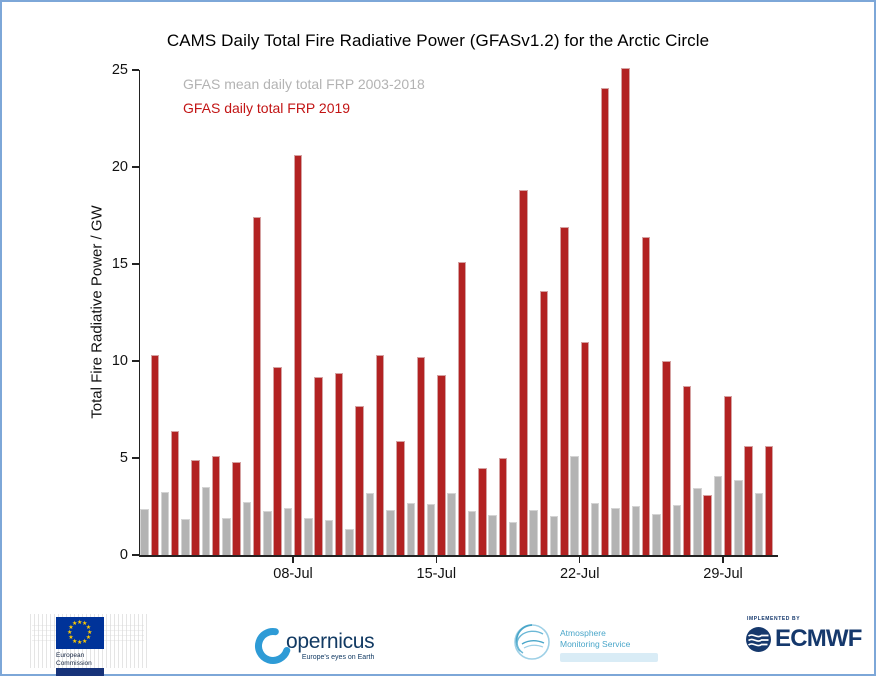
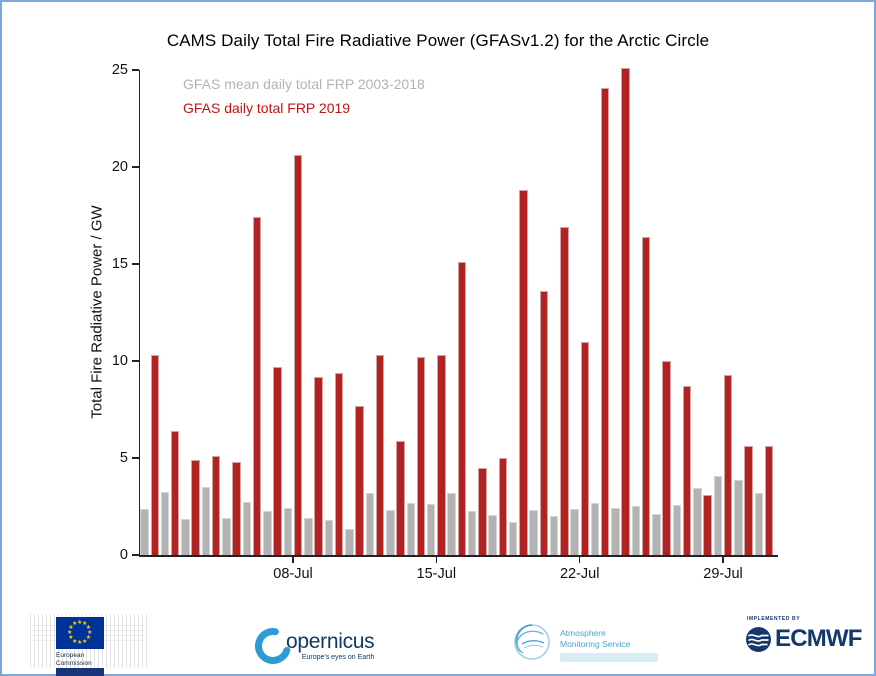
GFAS daily total FRP 2019/15-Jul: 9.3 -> 10.3
GFAS mean daily total FRP 2003-2018/22-Jul: 5.1 -> 2.4
GFAS daily total FRP 2019/29-Jul: 8.2 -> 9.3
